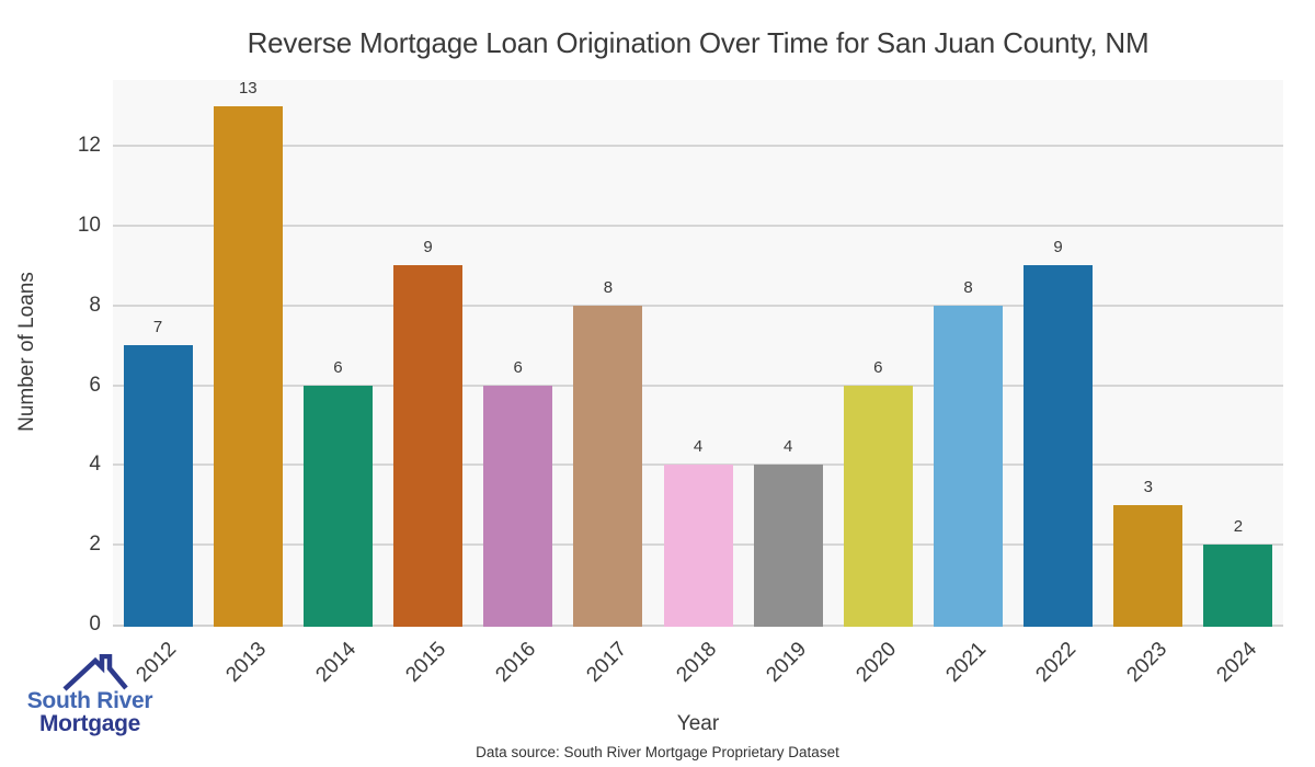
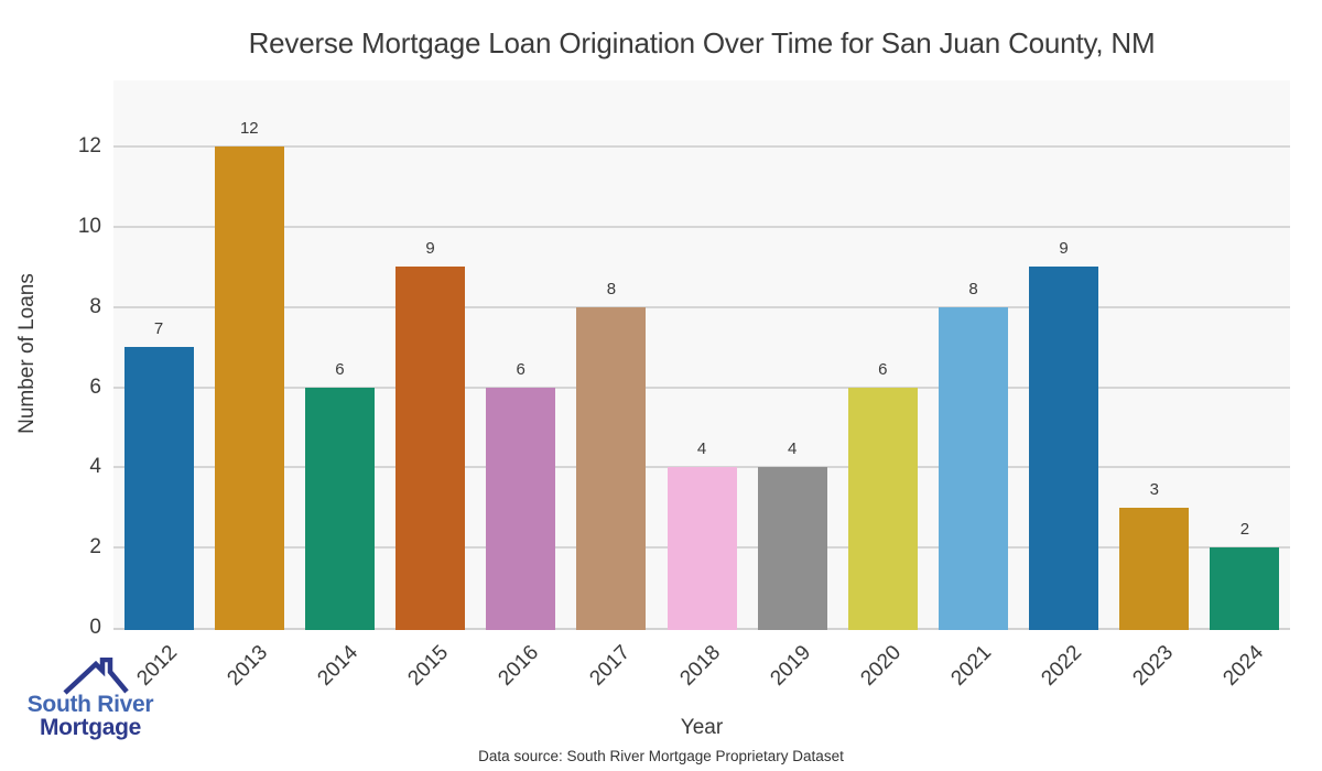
2013: 13 -> 12
